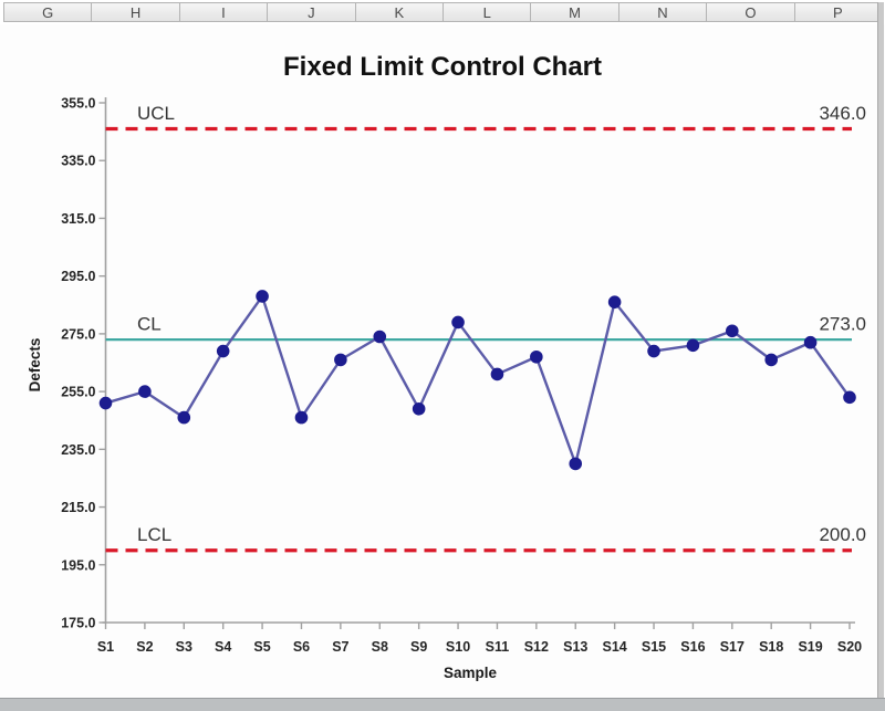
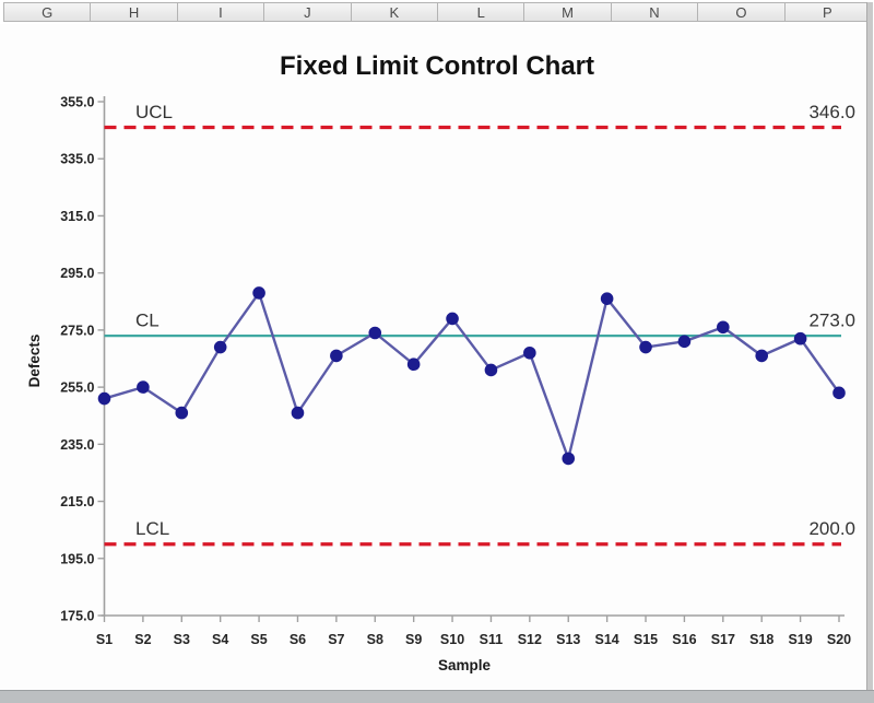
S9: 249 -> 263
